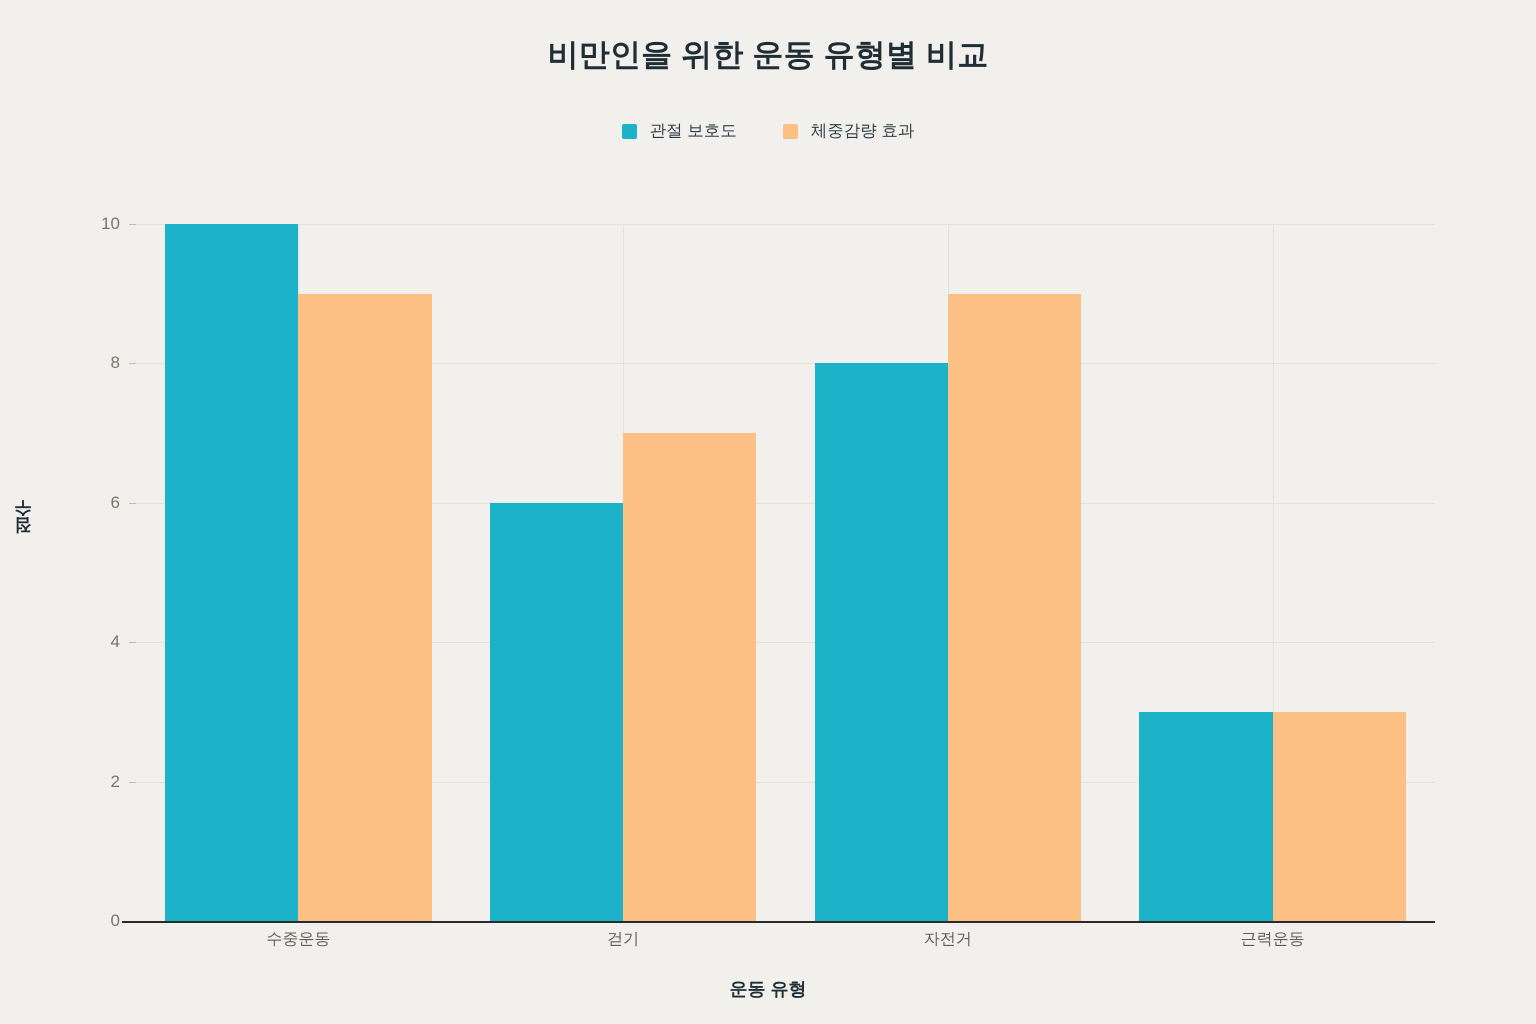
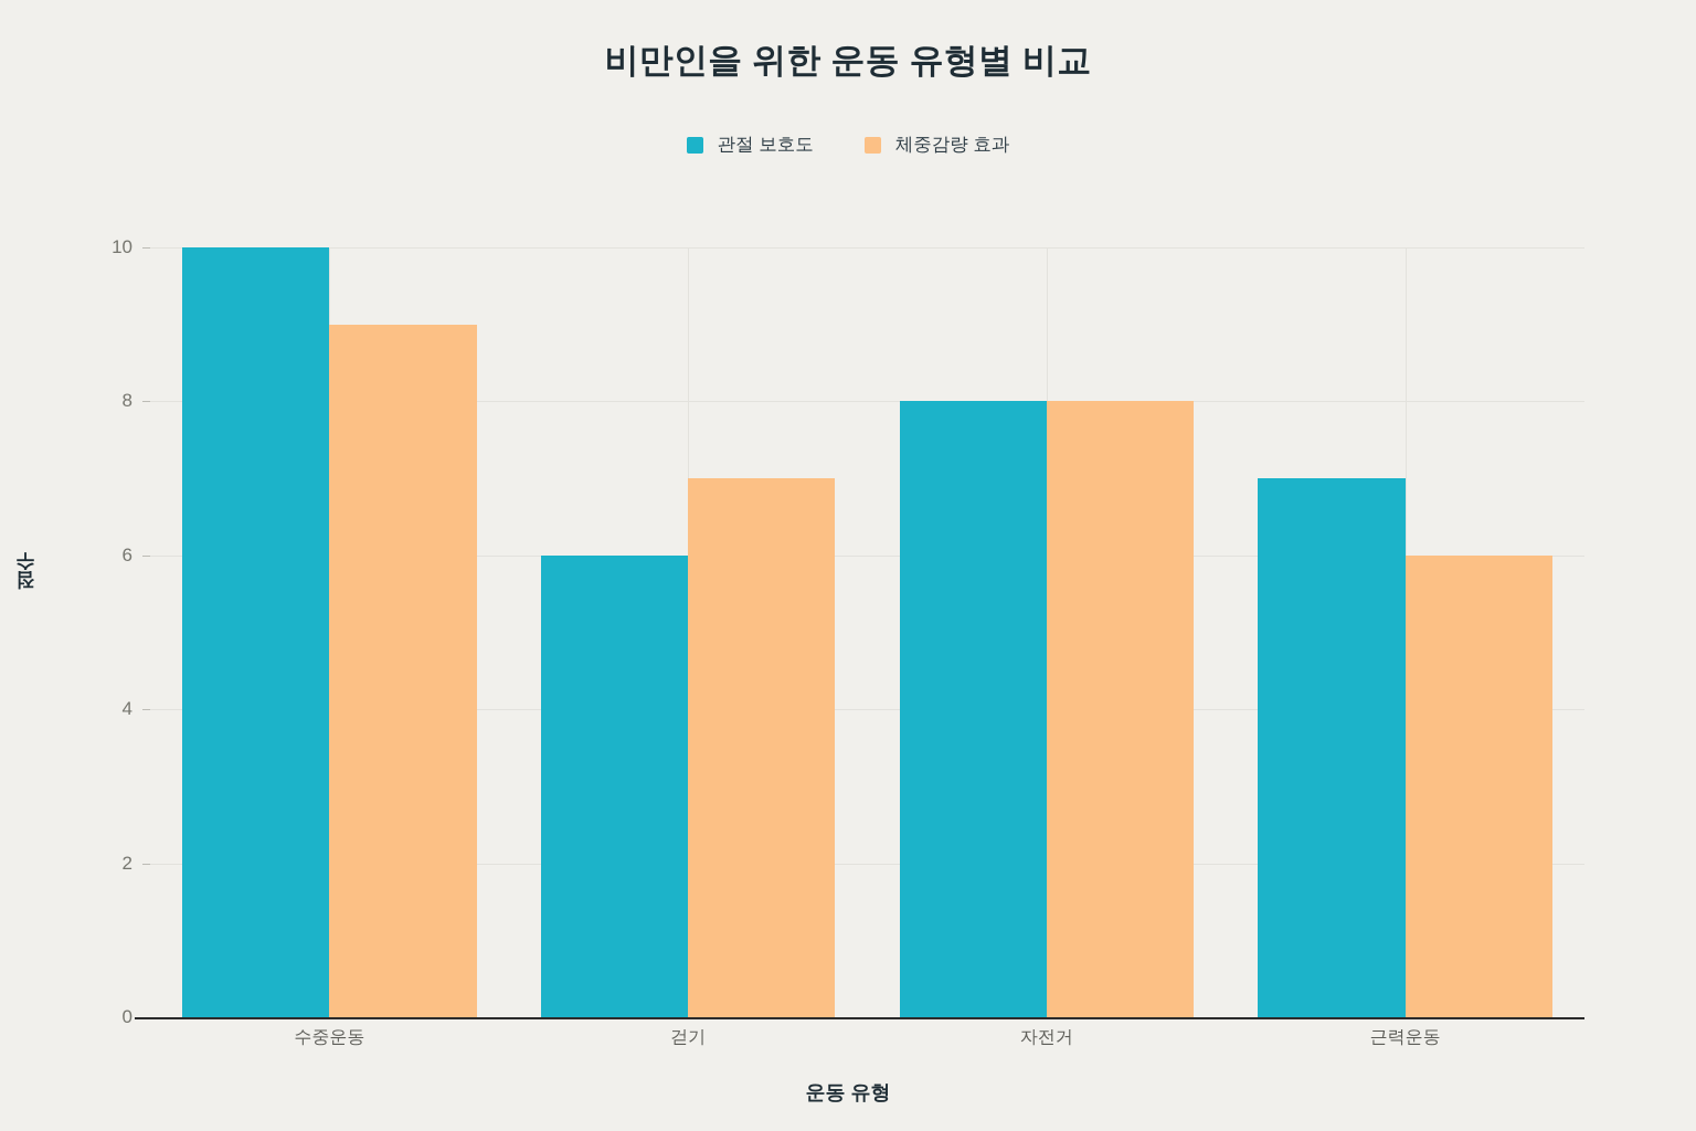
체중감량 효과/자전거: 9 -> 8
관절 보호도/근력운동: 3 -> 7
체중감량 효과/근력운동: 3 -> 6
